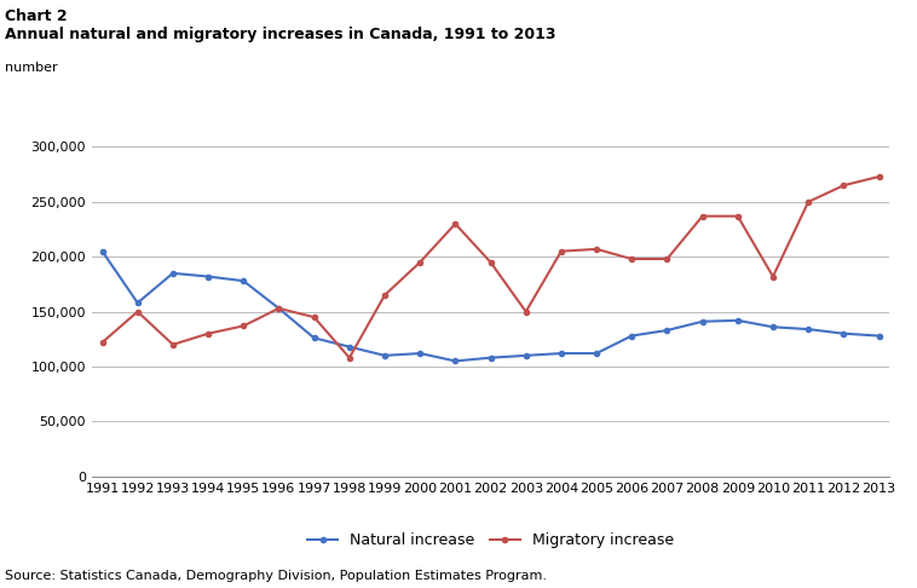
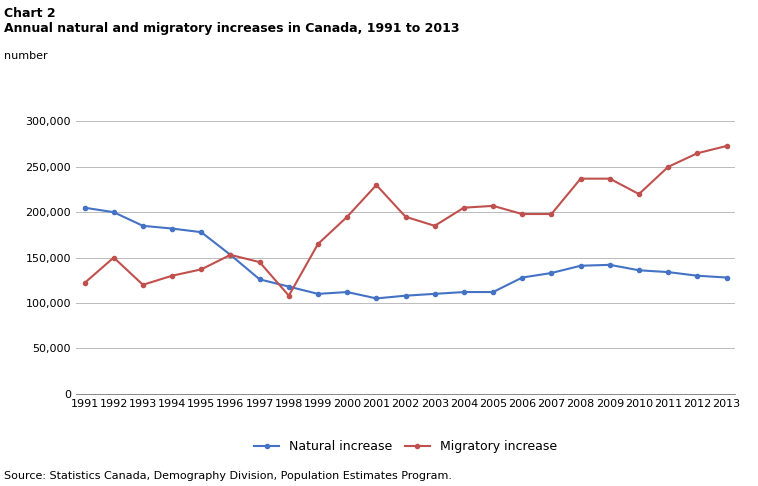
Natural increase/1992: 158,000 -> 200,000
Migratory increase/2003: 150,000 -> 185,000
Migratory increase/2010: 182,000 -> 220,000
